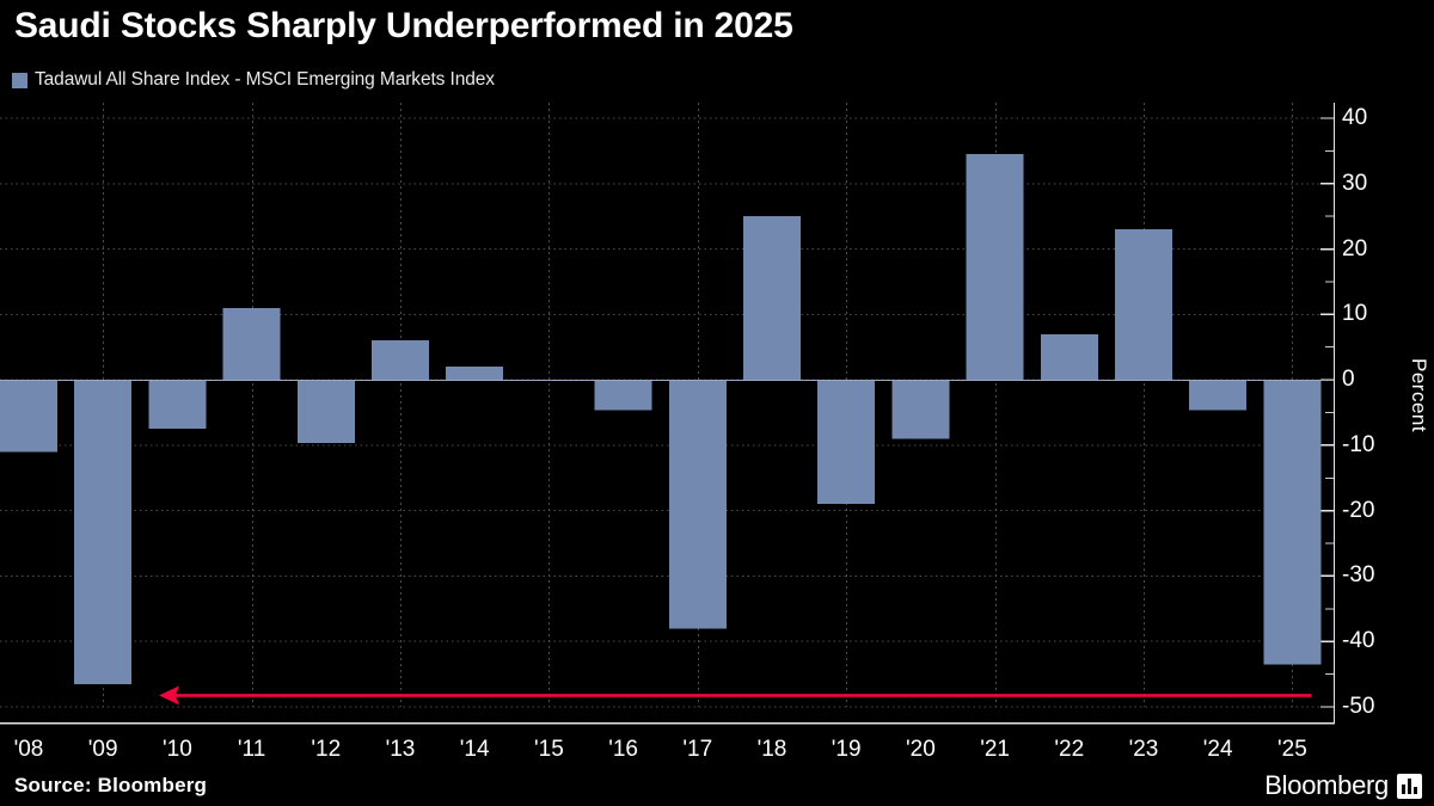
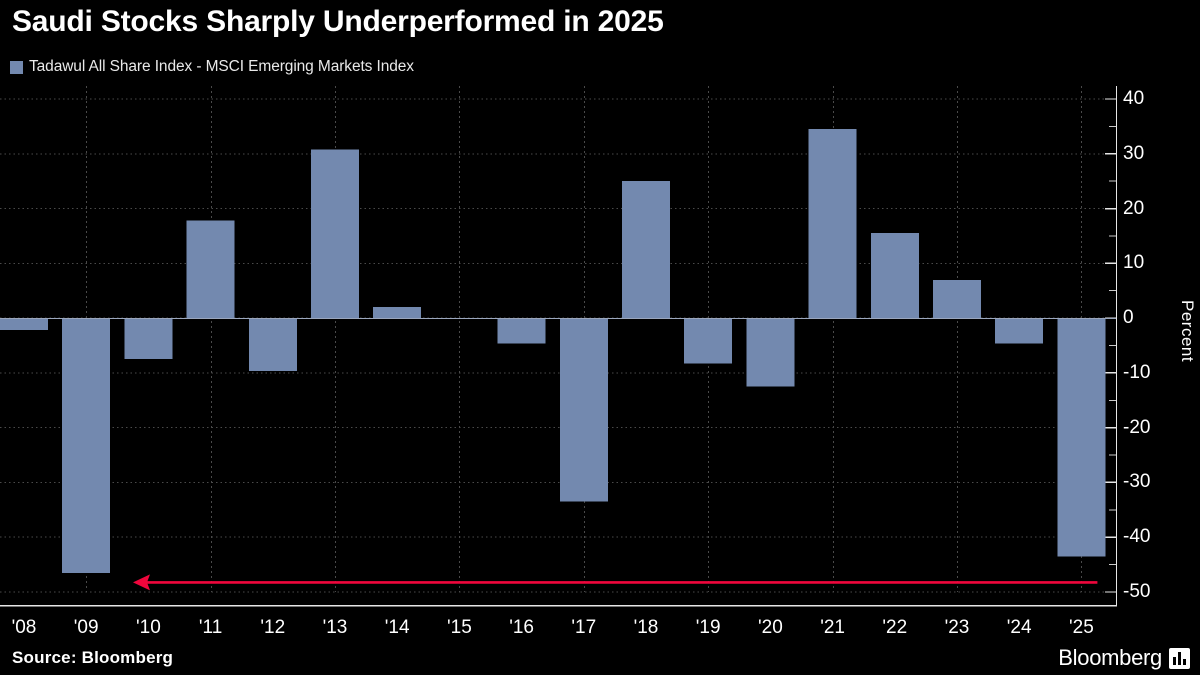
'08: -11 -> -2
'11: 11 -> 18
'13: 6 -> 31
'17: -38 -> -34
'19: -19 -> -8
'20: -9 -> -12
'22: 7 -> 16
'23: 23 -> 7
